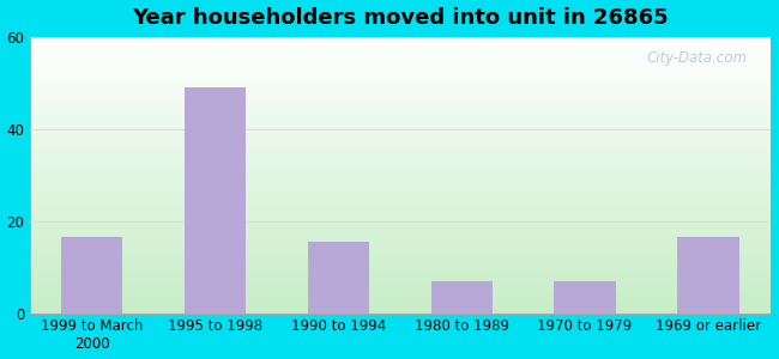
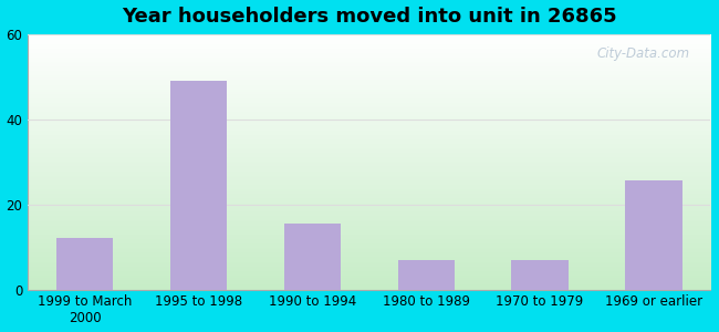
1999 to March 2000: 16.5 -> 12.0
1969 or earlier: 16.5 -> 25.5
